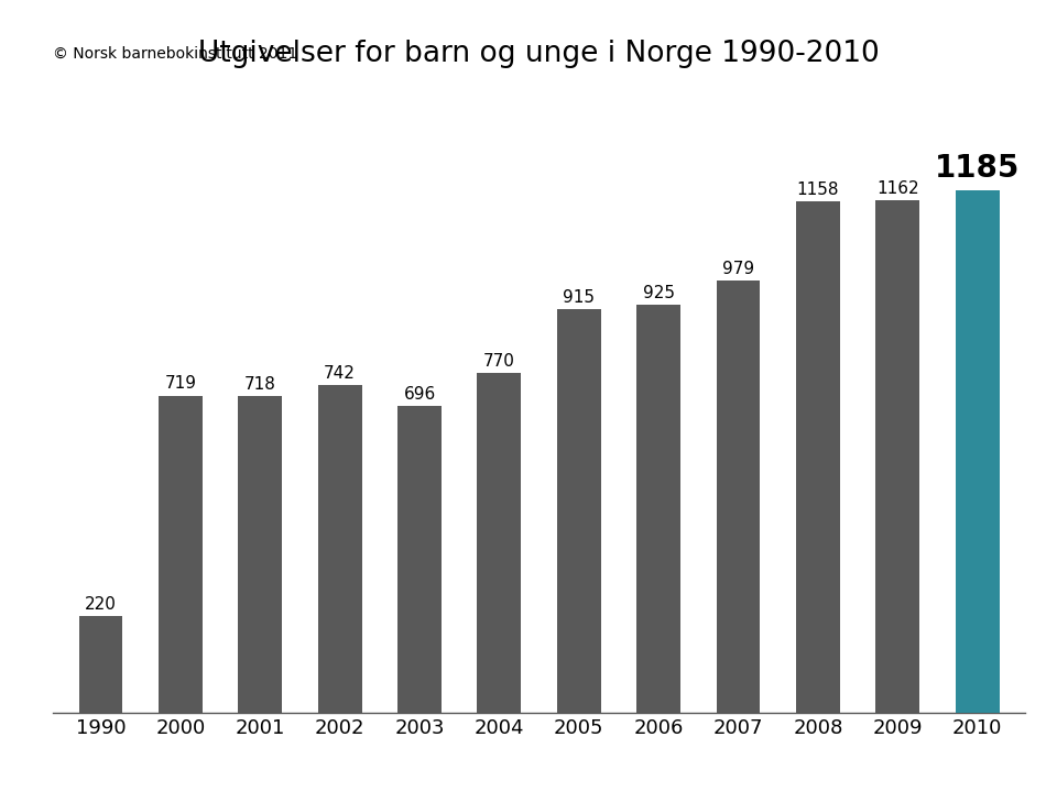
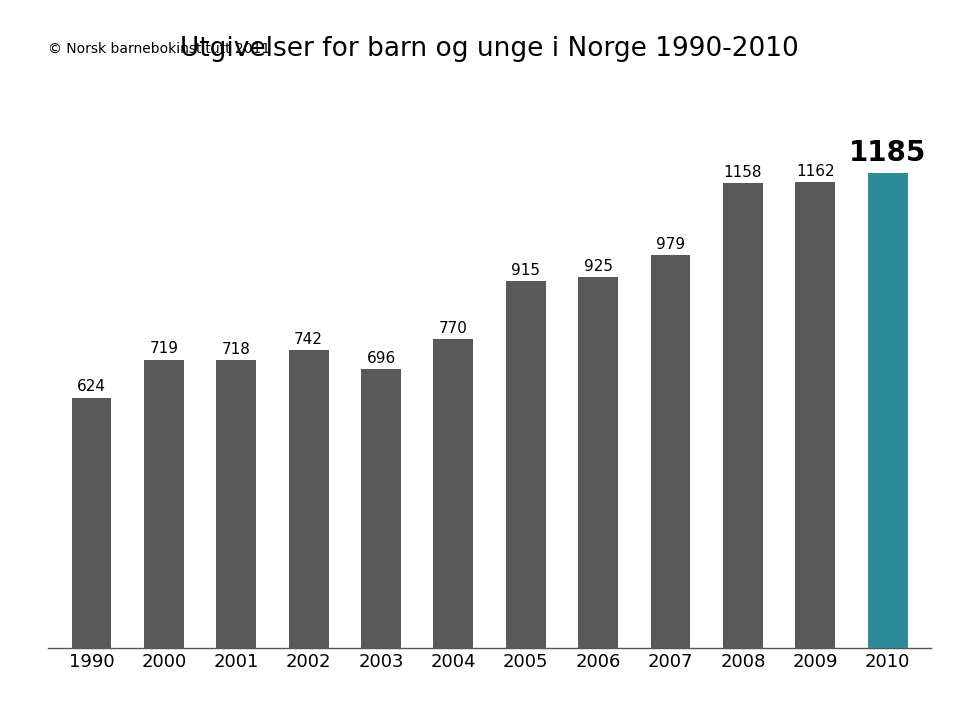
1990: 220 -> 624
